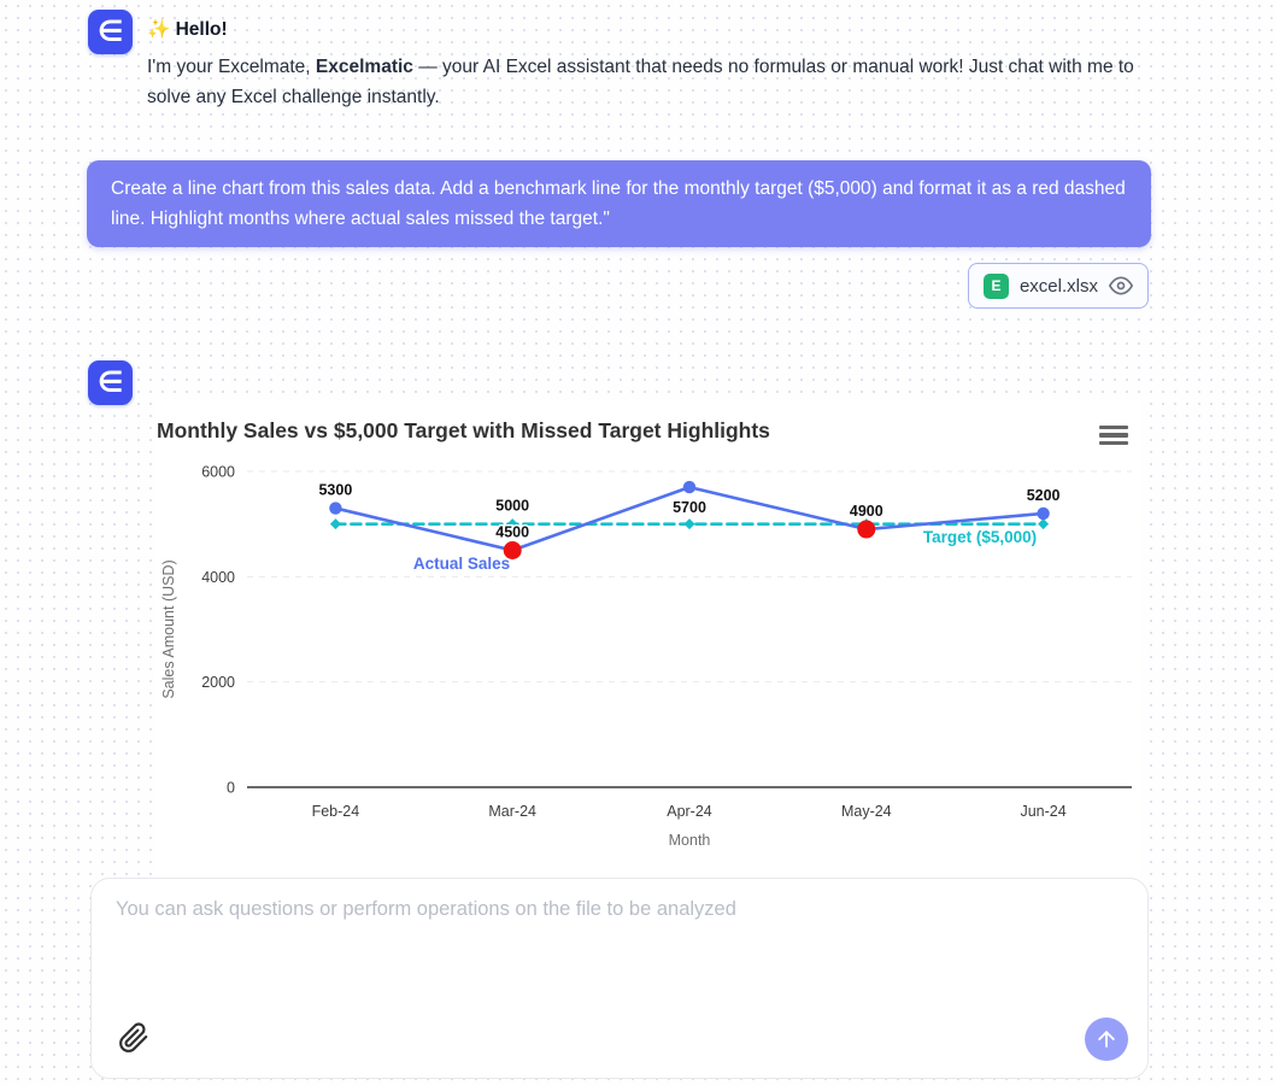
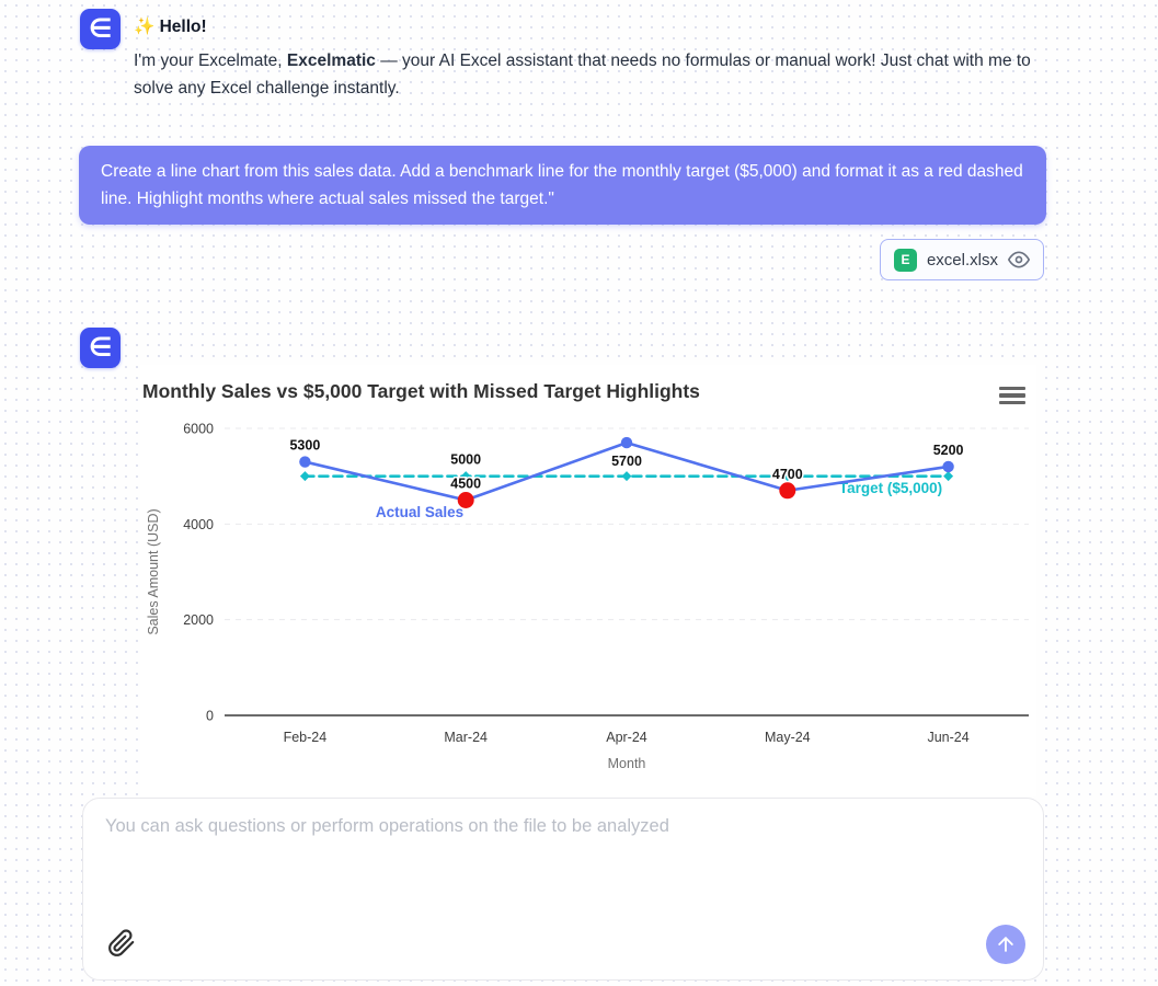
Actual Sales/May-24: 4900 -> 4700
